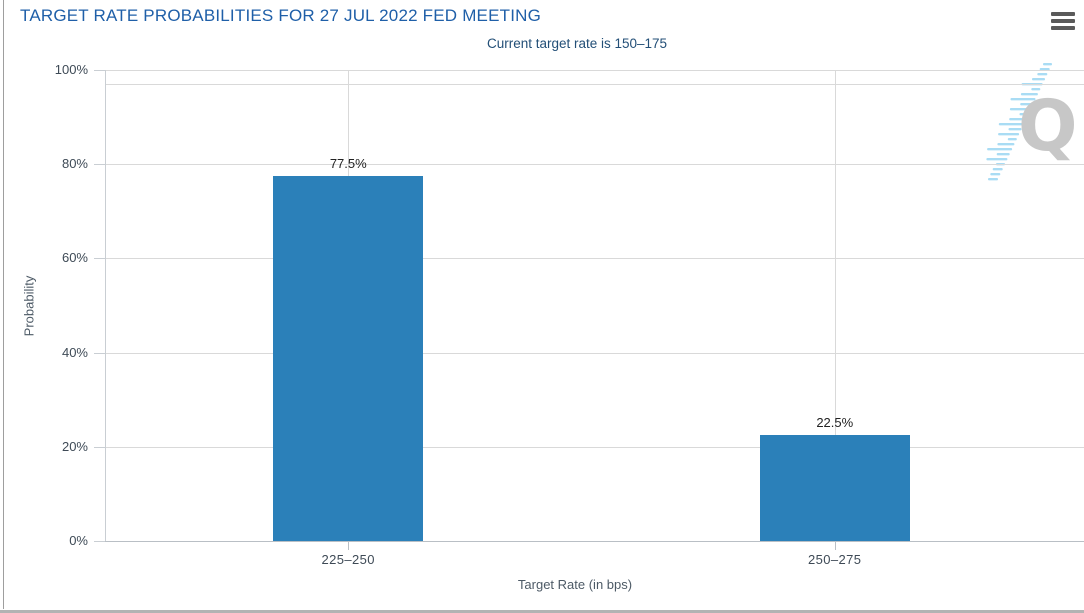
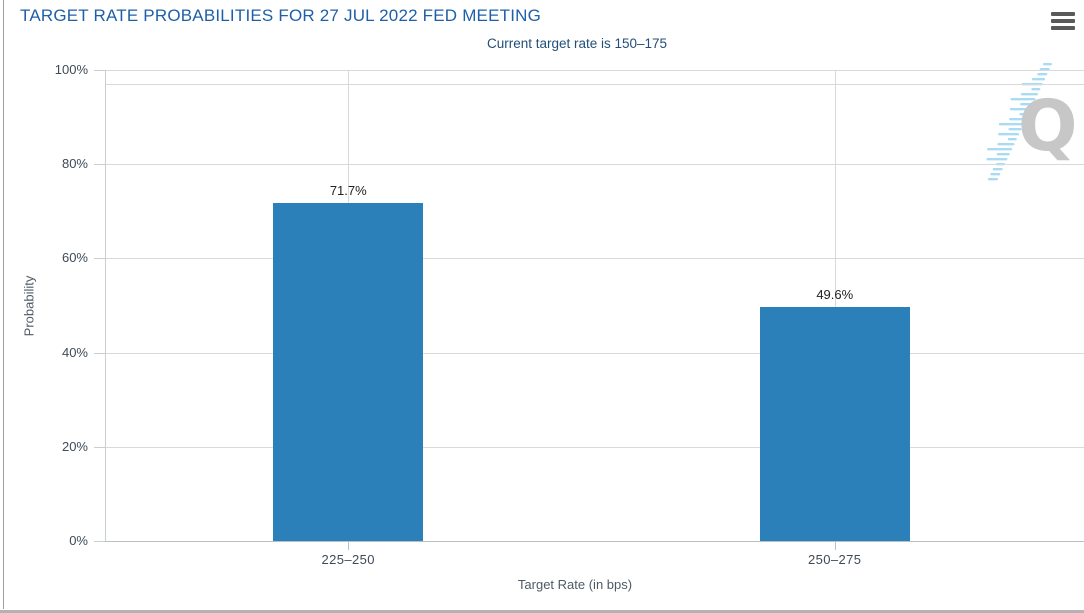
225–250: 77.5% -> 71.7%
250–275: 22.5% -> 49.6%
